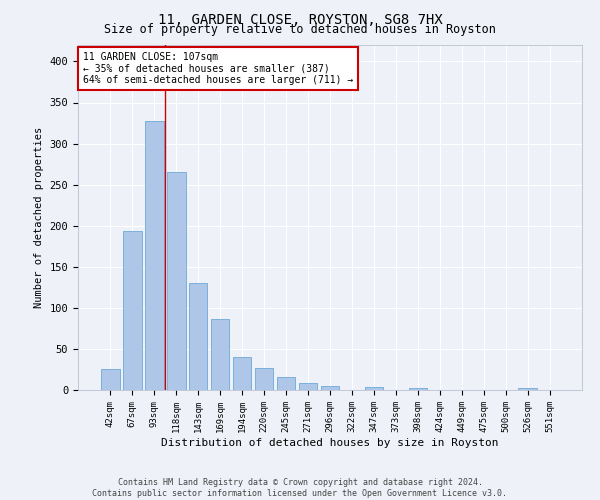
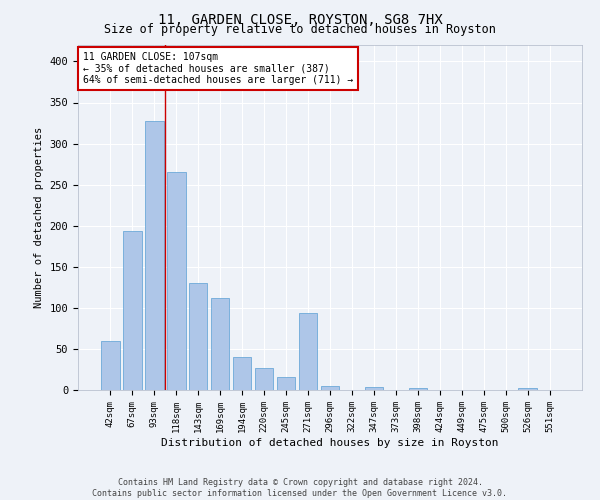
42sqm: 26 -> 60
169sqm: 86 -> 112
271sqm: 8 -> 94
